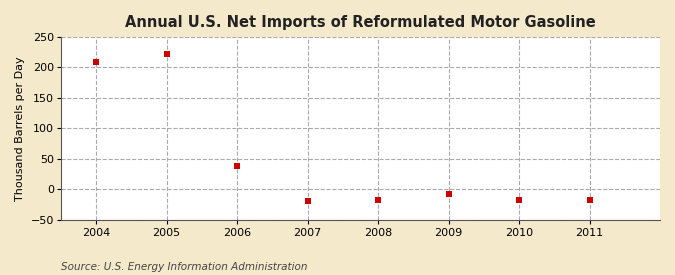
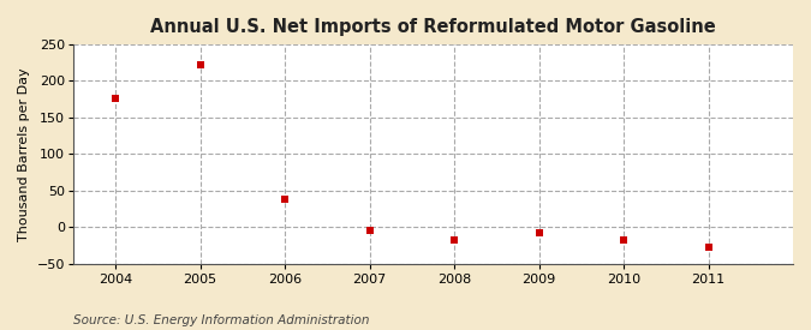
2004: 208 -> 176
2007: -20 -> -4
2011: -18 -> -28
